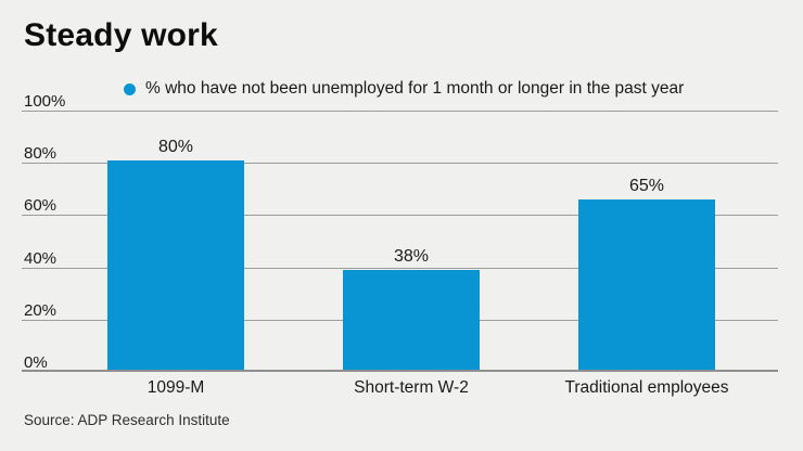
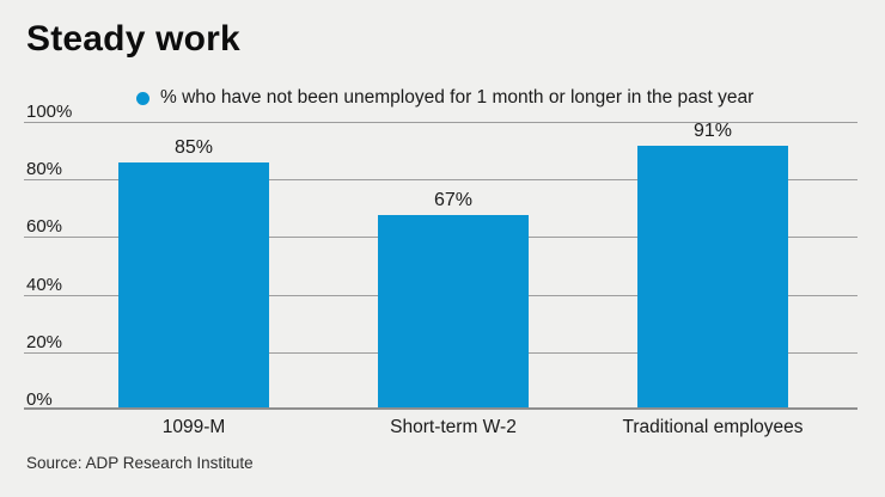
1099-M: 80% -> 85%
Short-term W-2: 38% -> 67%
Traditional employees: 65% -> 91%
